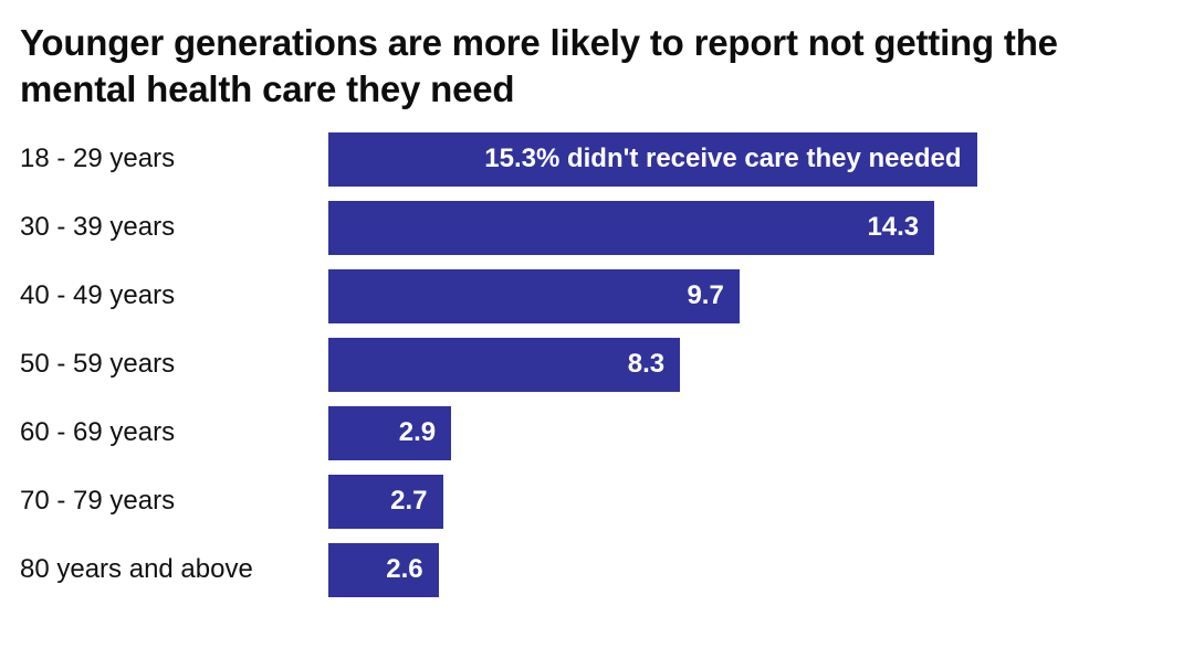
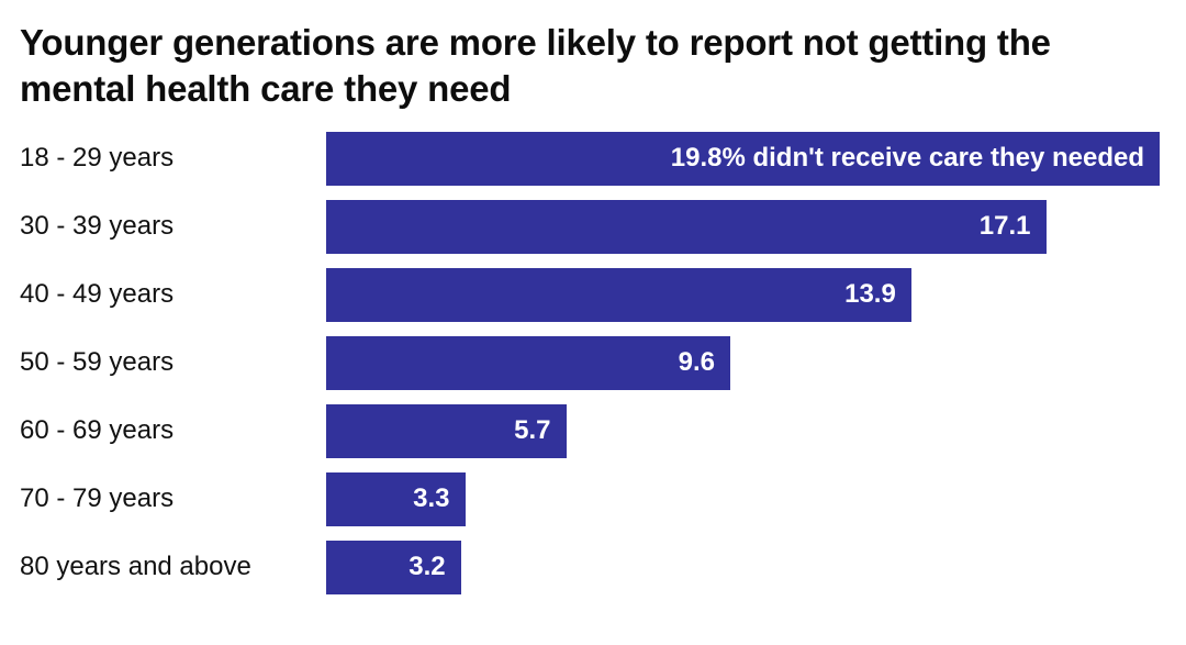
18 - 29 years: 15.3% -> 19.8%
30 - 39 years: 14.3 -> 17.1
40 - 49 years: 9.7 -> 13.9
50 - 59 years: 8.3 -> 9.6
60 - 69 years: 2.9 -> 5.7
70 - 79 years: 2.7 -> 3.3
80 years and above: 2.6 -> 3.2
